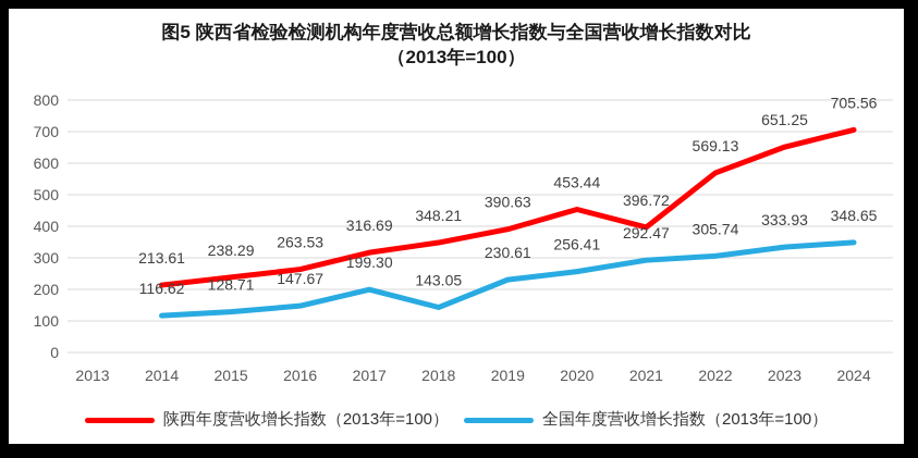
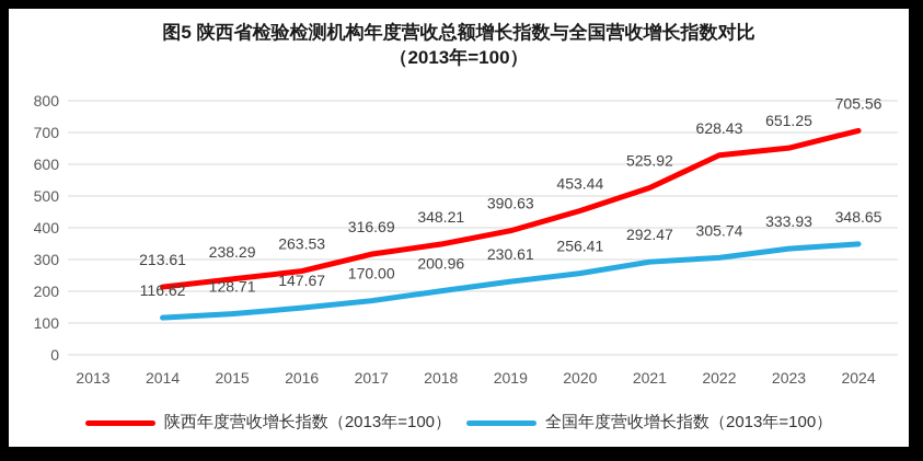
全国年度营收增长指数（2013年=100）/2017: 199.30 -> 170.00
全国年度营收增长指数（2013年=100）/2018: 143.05 -> 200.96
陕西年度营收增长指数（2013年=100）/2021: 396.72 -> 525.92
陕西年度营收增长指数（2013年=100）/2022: 569.13 -> 628.43
